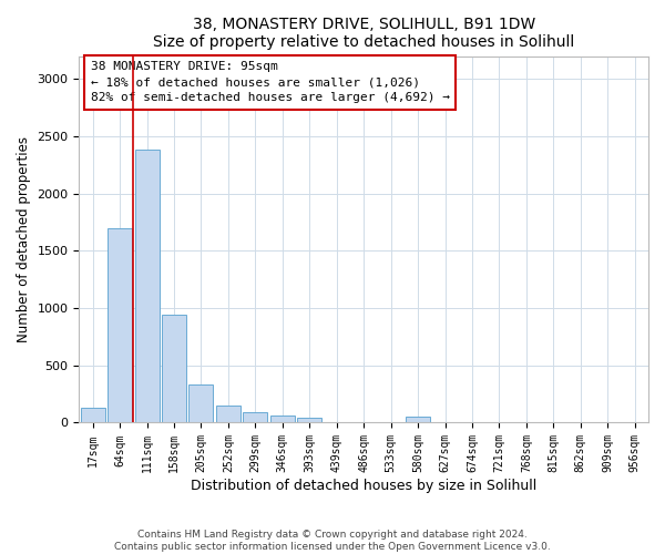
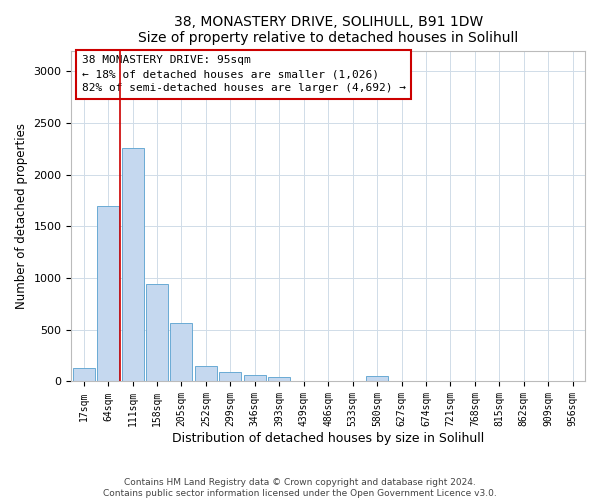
111sqm: 2380 -> 2260
205sqm: 330 -> 570
